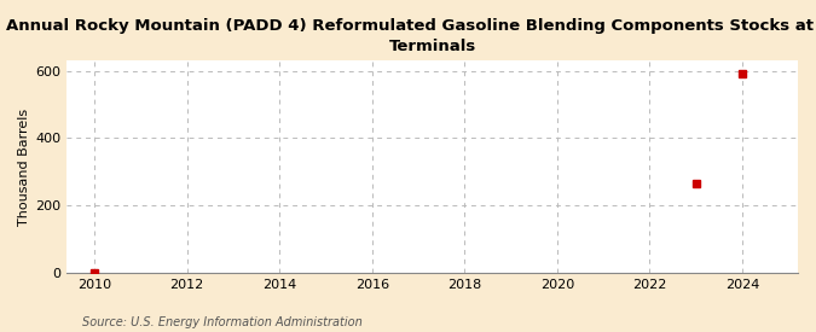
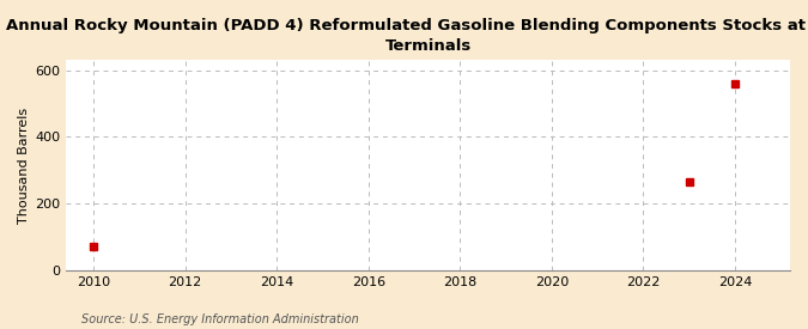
2010: 1 -> 70
2024: 590 -> 560
